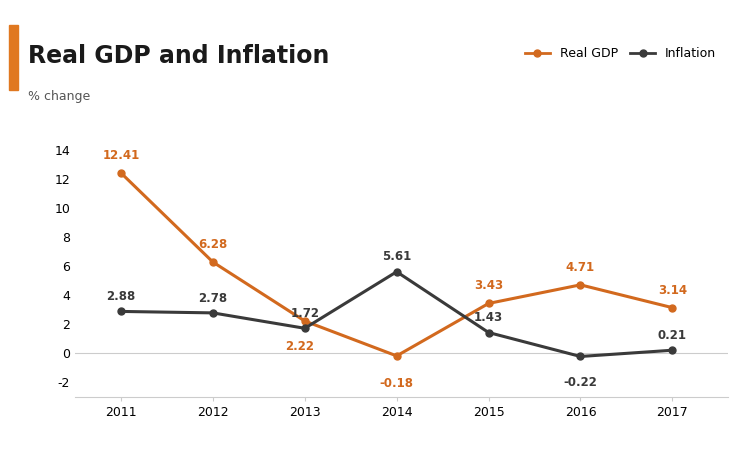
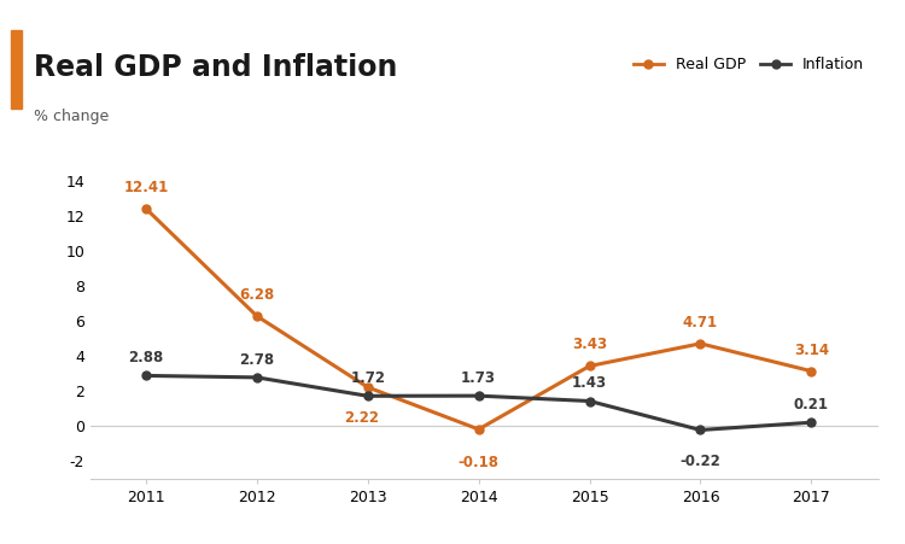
Inflation/2014: 5.61 -> 1.73
